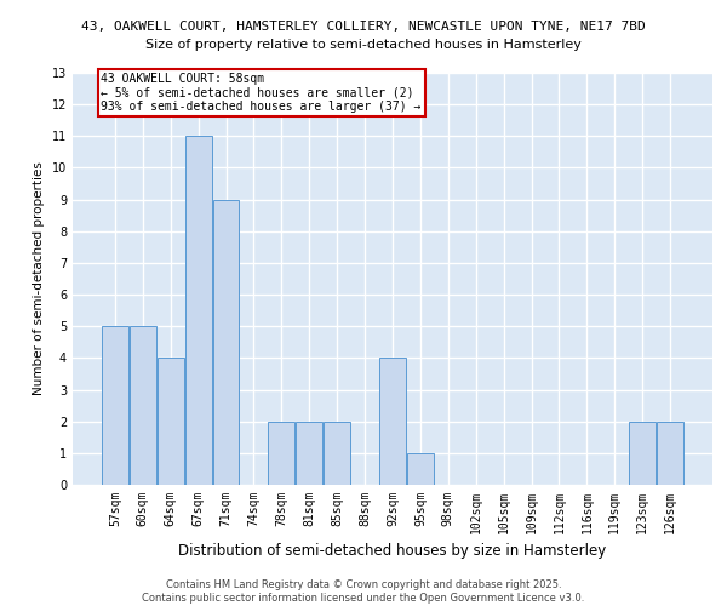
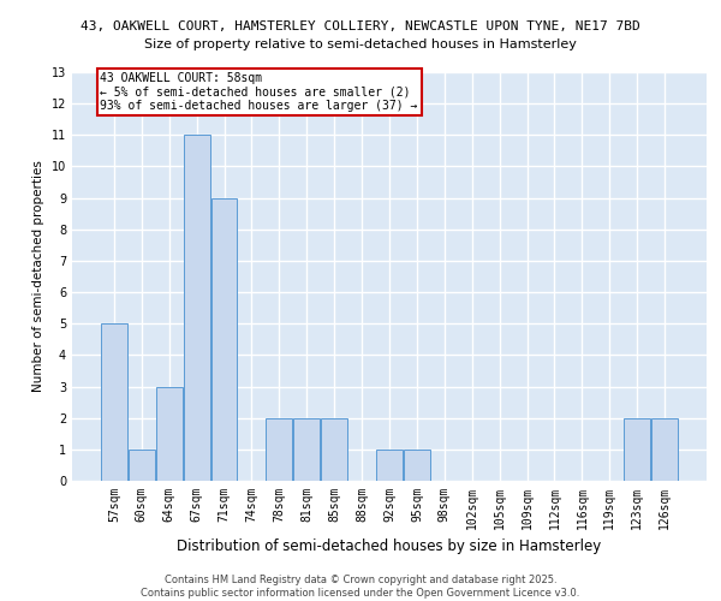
60sqm: 5 -> 1
64sqm: 4 -> 3
92sqm: 4 -> 1
